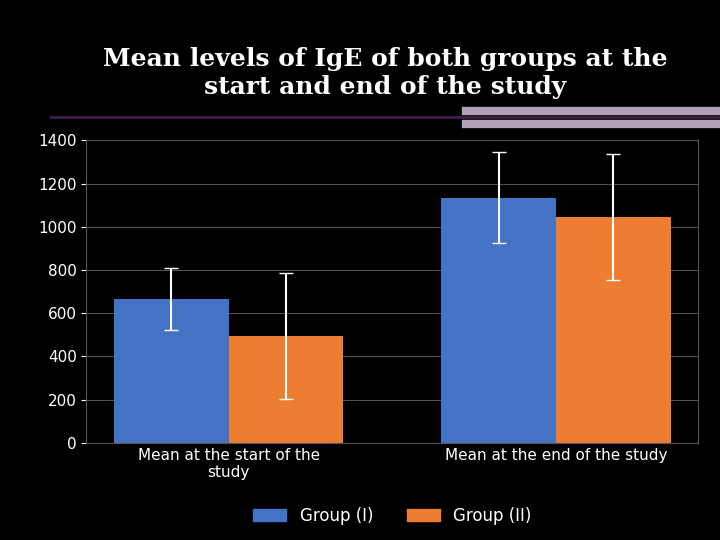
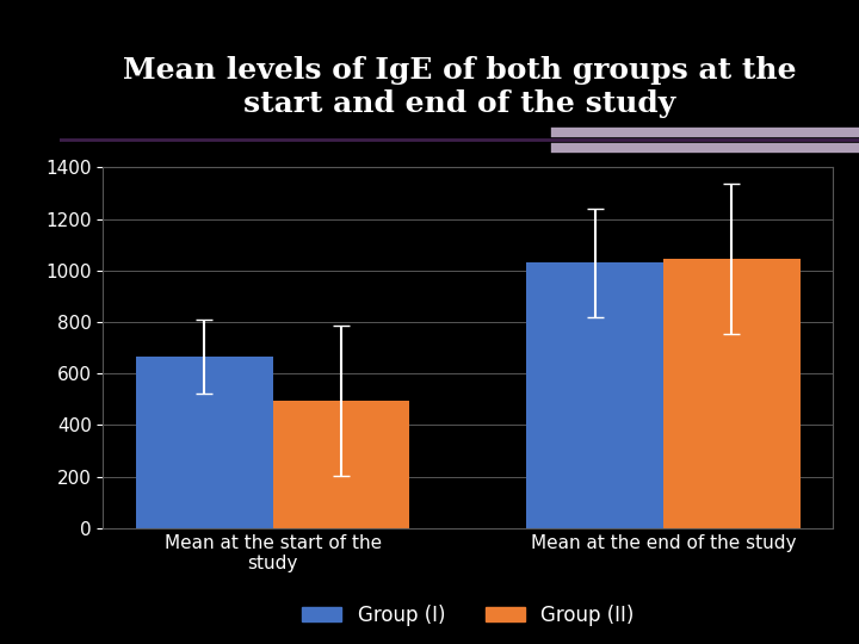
Group (I)/Mean at the end of the study: 1135 -> 1030
